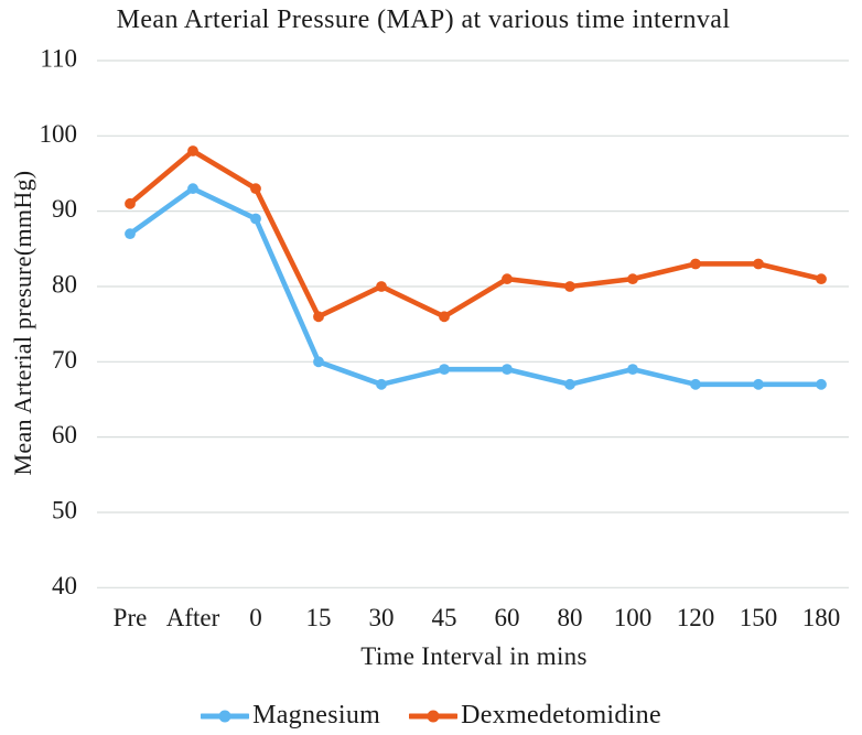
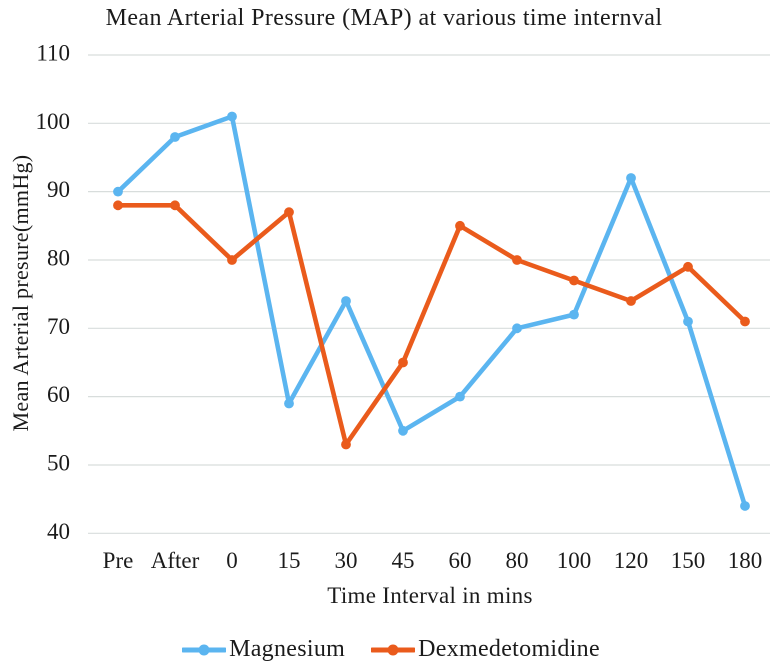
Magnesium/Pre: 87 -> 90
Dexmedetomidine/Pre: 91 -> 88
Magnesium/After: 93 -> 98
Dexmedetomidine/After: 98 -> 88
Magnesium/0: 89 -> 101
Dexmedetomidine/0: 93 -> 80
Magnesium/15: 70 -> 59
Dexmedetomidine/15: 76 -> 87
Magnesium/30: 67 -> 74
Dexmedetomidine/30: 80 -> 53
Magnesium/45: 69 -> 55
Dexmedetomidine/45: 76 -> 65
Magnesium/60: 69 -> 60
Dexmedetomidine/60: 81 -> 85
Magnesium/80: 67 -> 70
Magnesium/100: 69 -> 72
Dexmedetomidine/100: 81 -> 77
Magnesium/120: 67 -> 92
Dexmedetomidine/120: 83 -> 74
Magnesium/150: 67 -> 71
Dexmedetomidine/150: 83 -> 79
Magnesium/180: 67 -> 44
Dexmedetomidine/180: 81 -> 71
